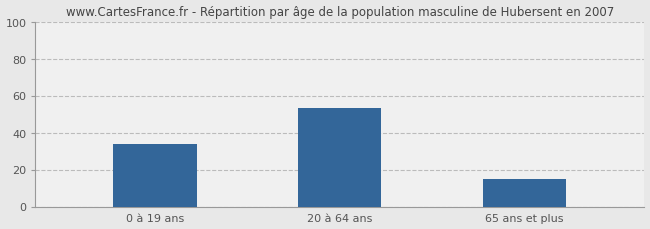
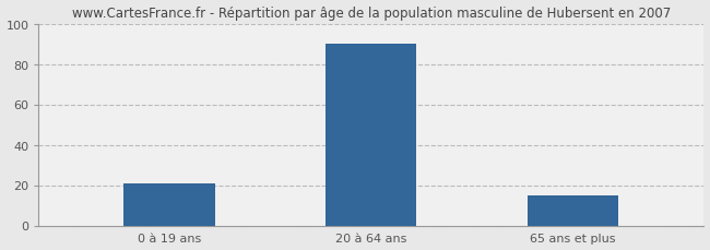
0 à 19 ans: 34 -> 21
20 à 64 ans: 53 -> 90
